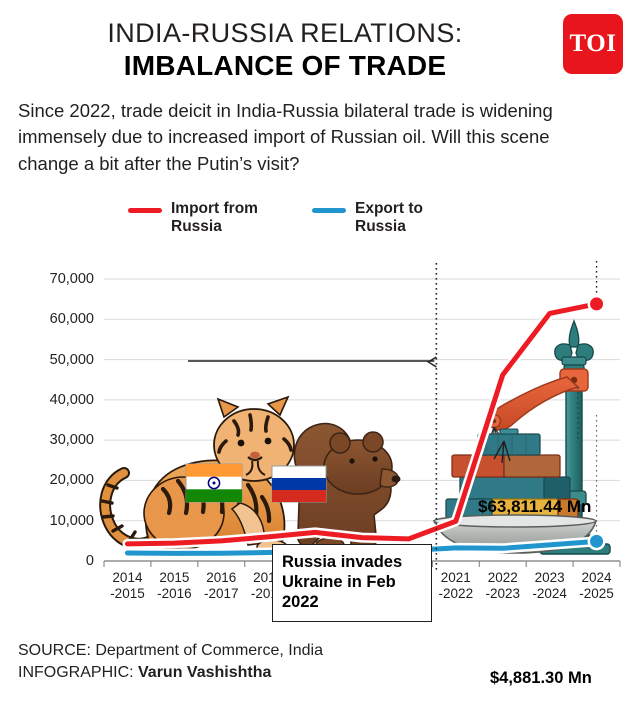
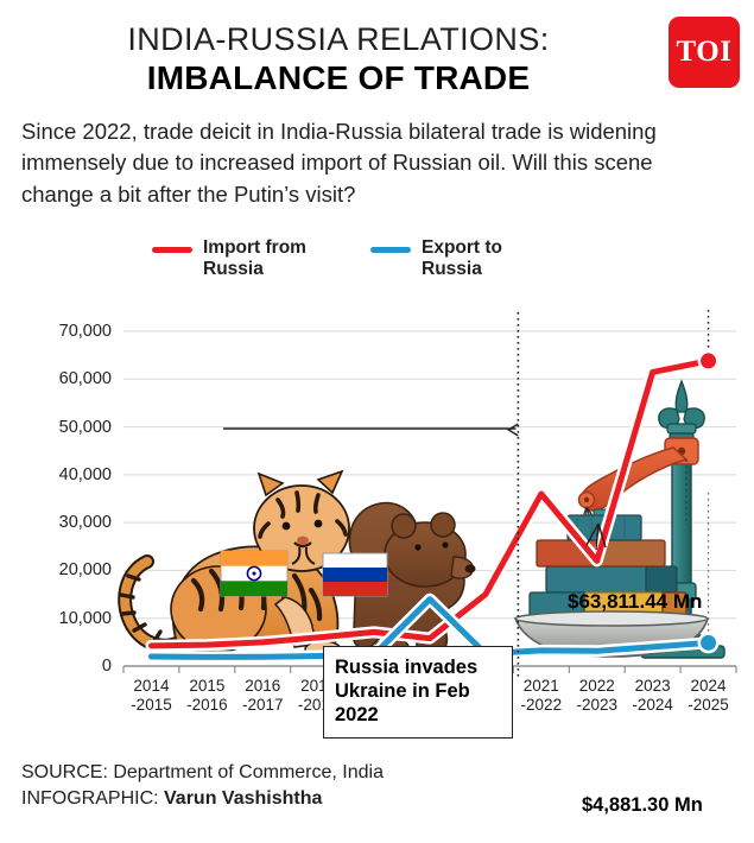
Export to Russia/2019-2020: 3000 -> 14000
Import from Russia/2020-2021: 6000 -> 15000
Import from Russia/2021-2022: 10000 -> 36000
Import from Russia/2022-2023: 46000 -> 22000
